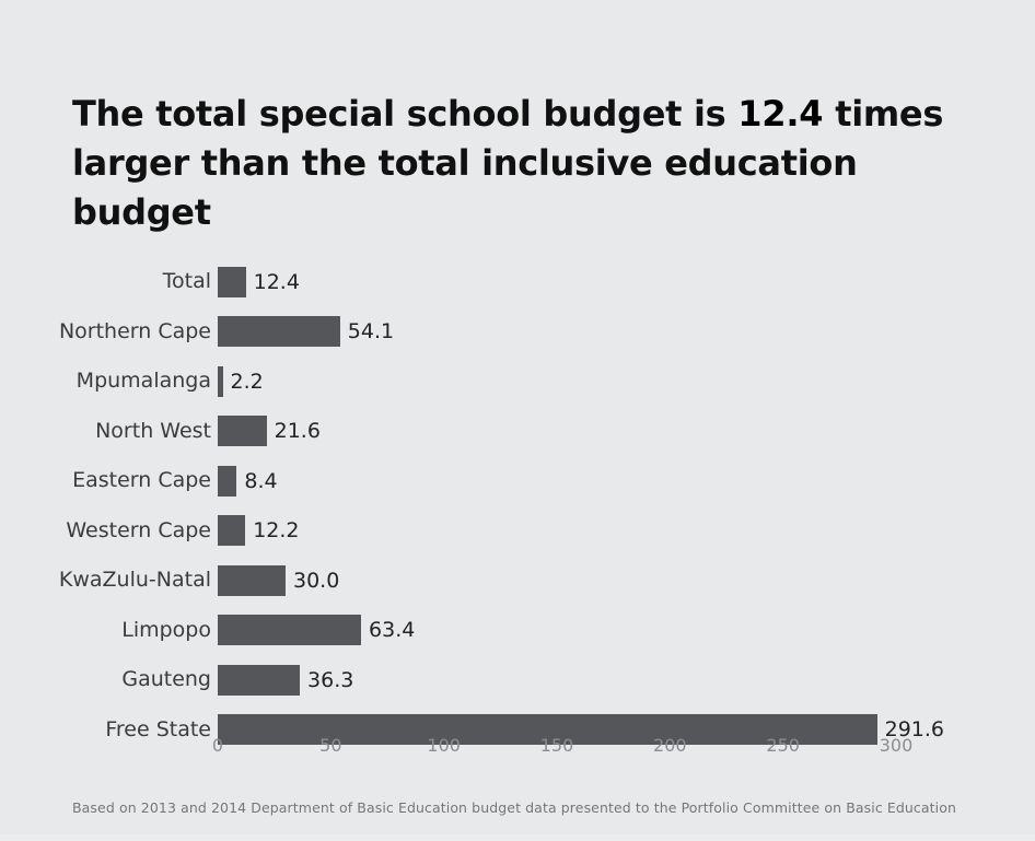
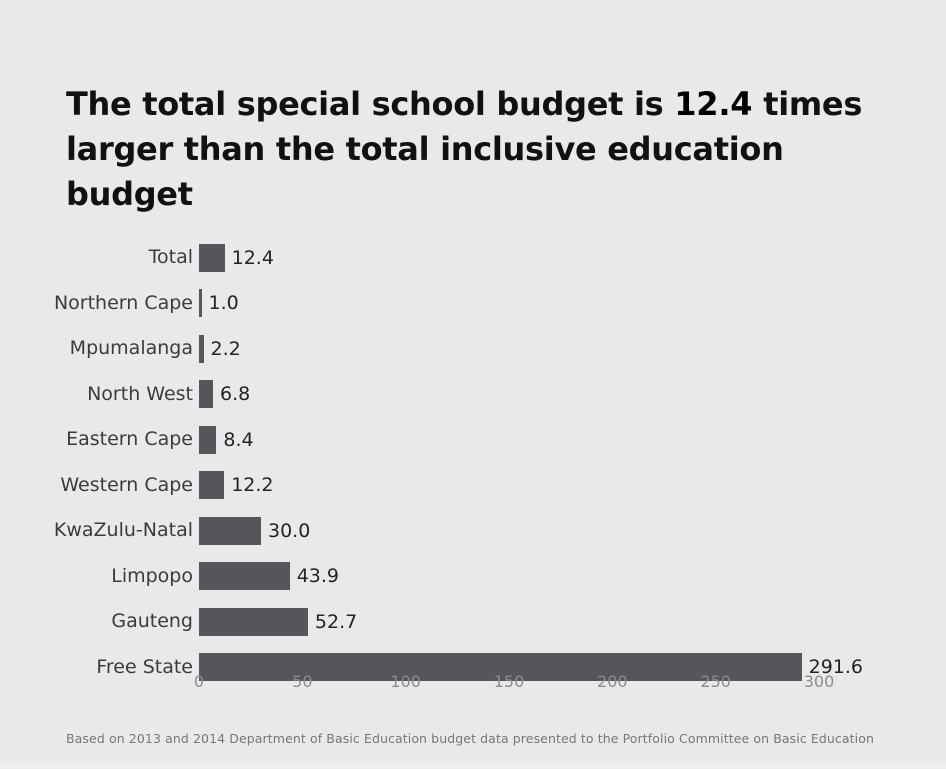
Northern Cape: 54.1 -> 1.0
North West: 21.6 -> 6.8
Limpopo: 63.4 -> 43.9
Gauteng: 36.3 -> 52.7
